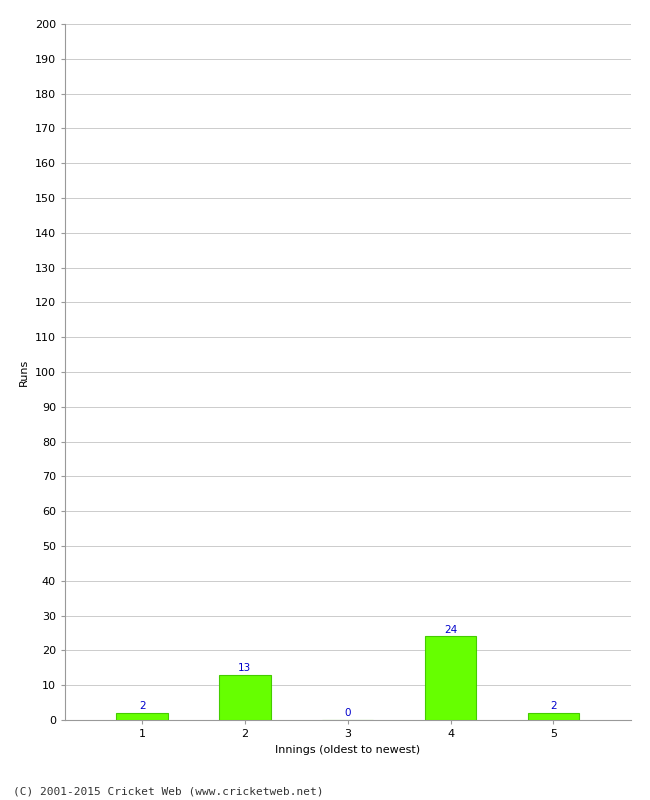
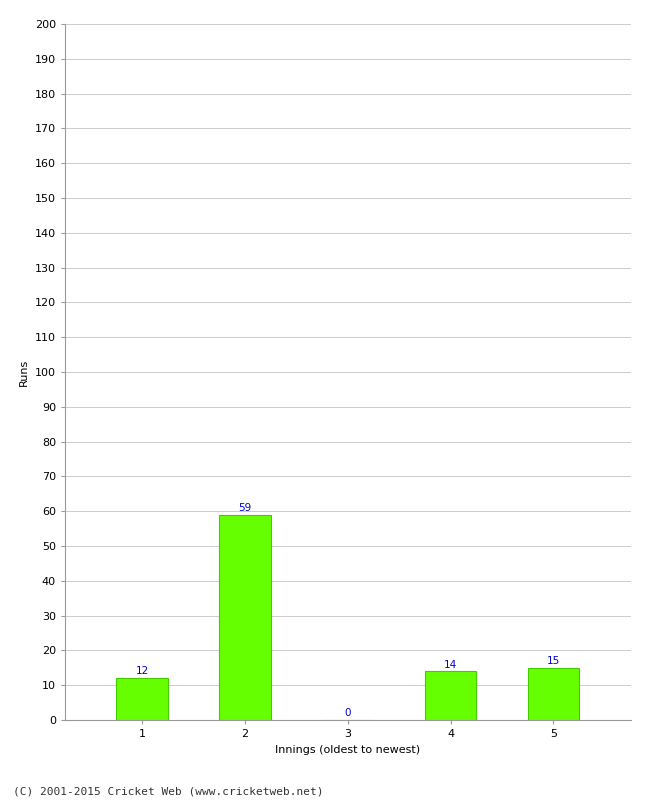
1: 2 -> 12
2: 13 -> 59
4: 24 -> 14
5: 2 -> 15
